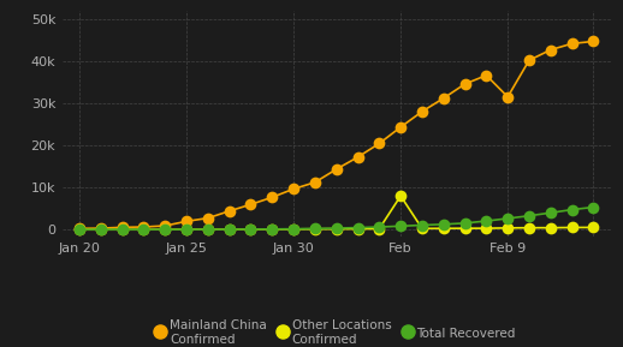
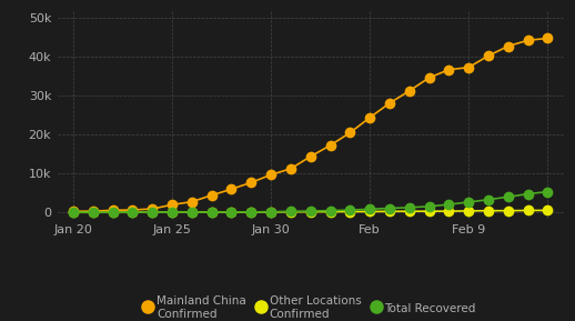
Other Locations Confirmed/Feb: 8.0k -> 0.2k
Mainland China Confirmed/Feb 9: 31.5k -> 37.2k
